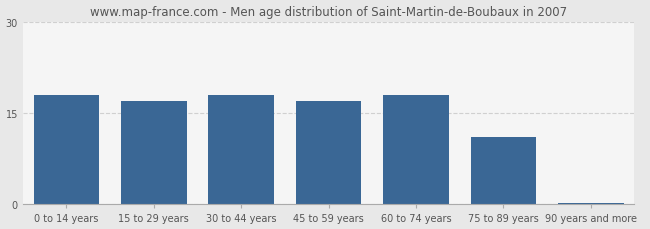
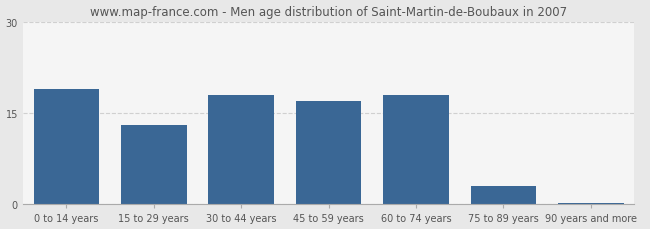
0 to 14 years: 18.0 -> 19.0
15 to 29 years: 17.0 -> 13.0
75 to 89 years: 11.0 -> 3.0
